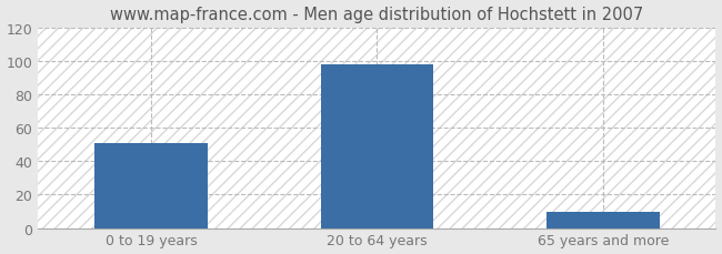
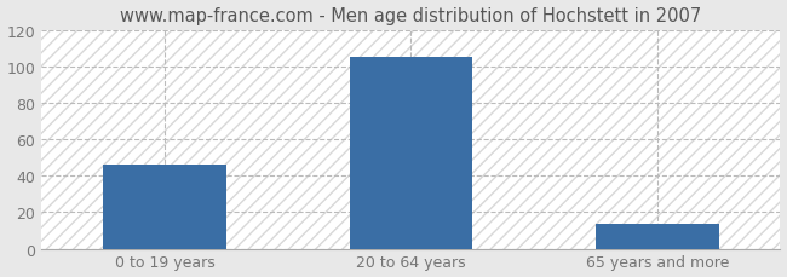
0 to 19 years: 51 -> 46
20 to 64 years: 98 -> 105
65 years and more: 10 -> 14
